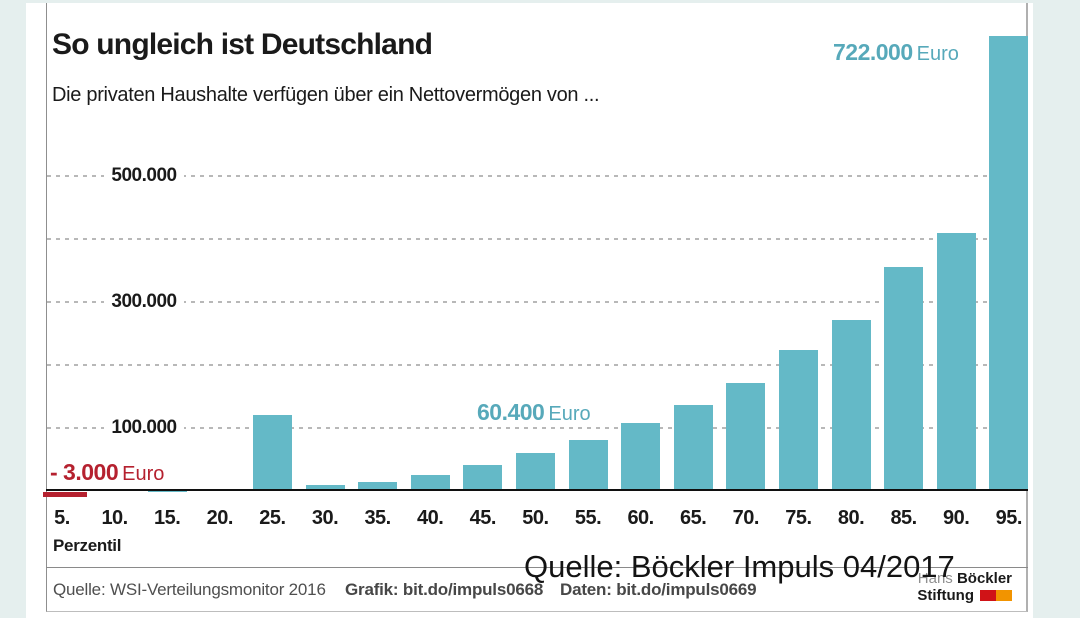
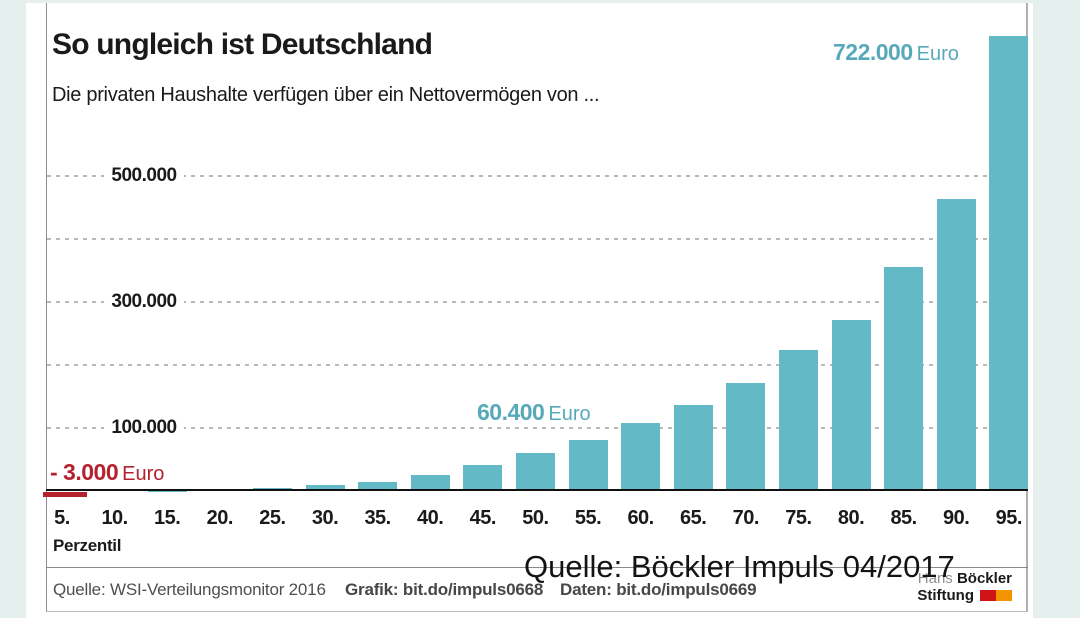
25.: 120000 -> 10000
90.: 410000 -> 460000
